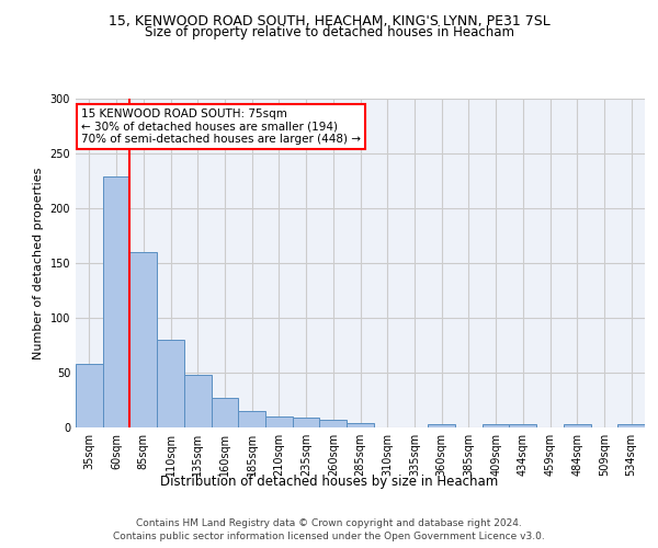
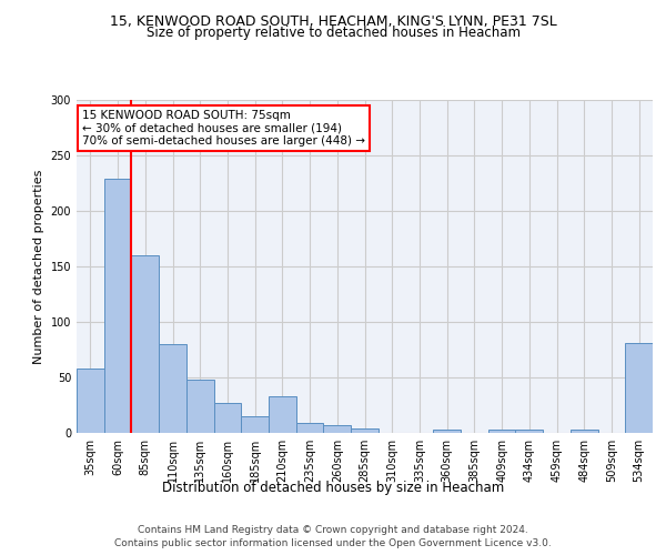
210sqm: 10 -> 33
534sqm: 3 -> 81
